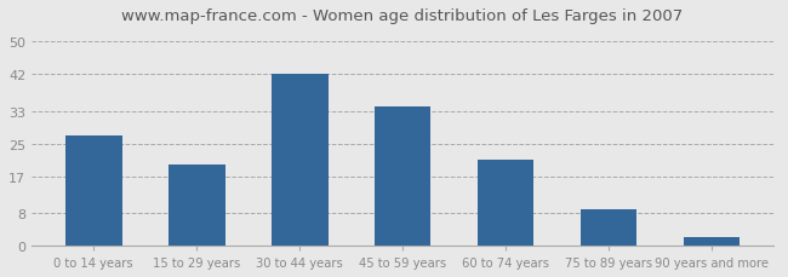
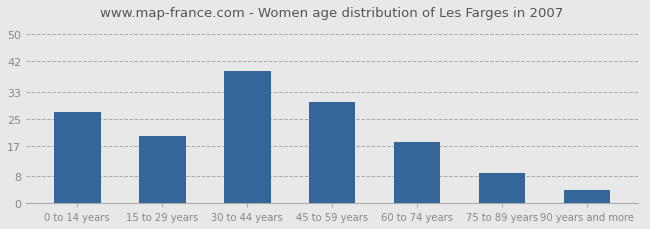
30 to 44 years: 42 -> 39
45 to 59 years: 34 -> 30
60 to 74 years: 21 -> 18
90 years and more: 2 -> 4
